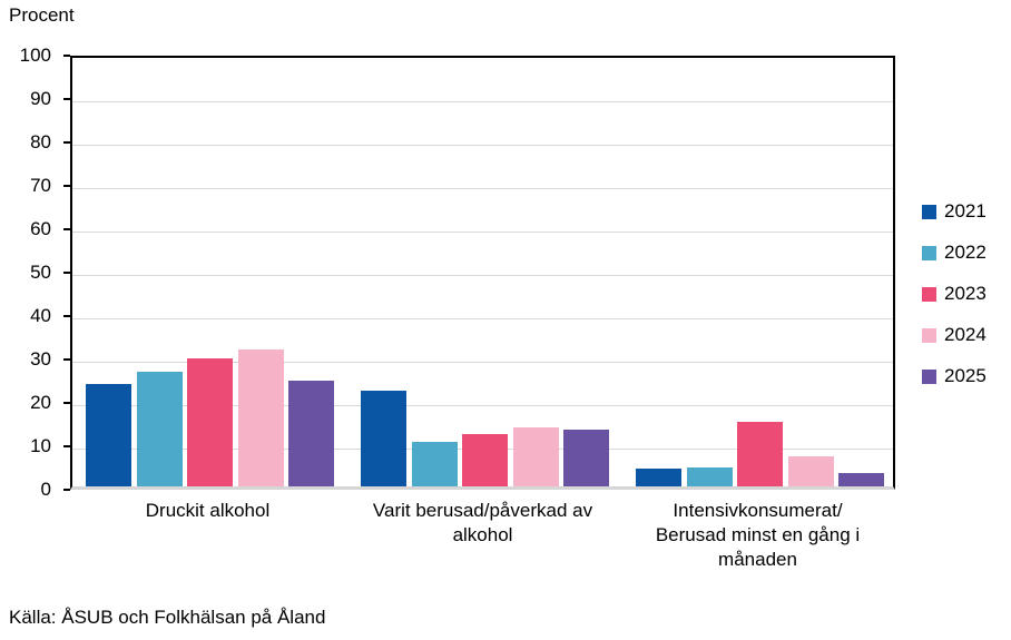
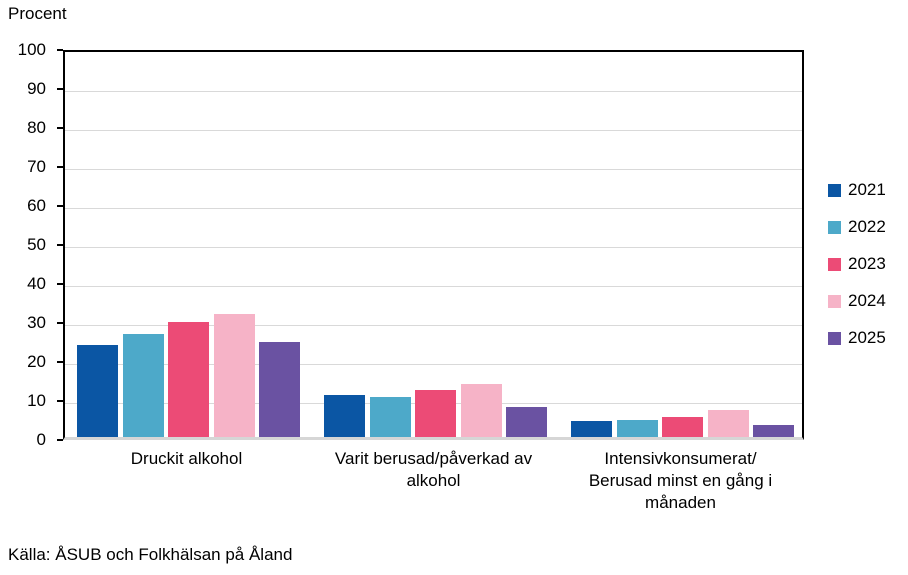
2021/Varit berusad/påverkad av alkohol: 22 -> 11
2025/Varit berusad/påverkad av alkohol: 13 -> 8
2023/Intensivkonsumerat/ Berusad minst en gång i månaden: 15 -> 5
